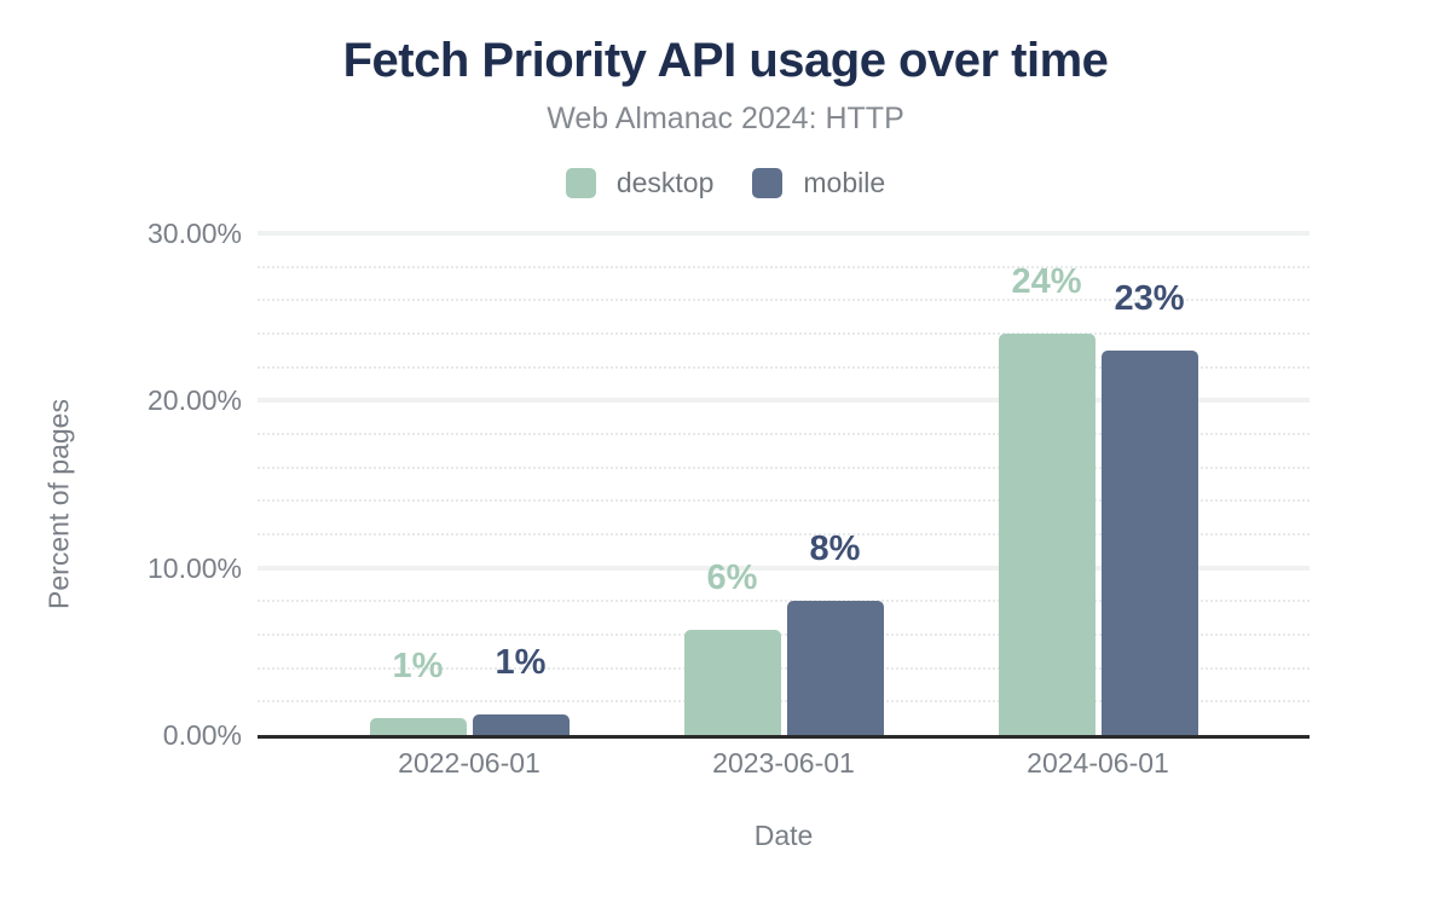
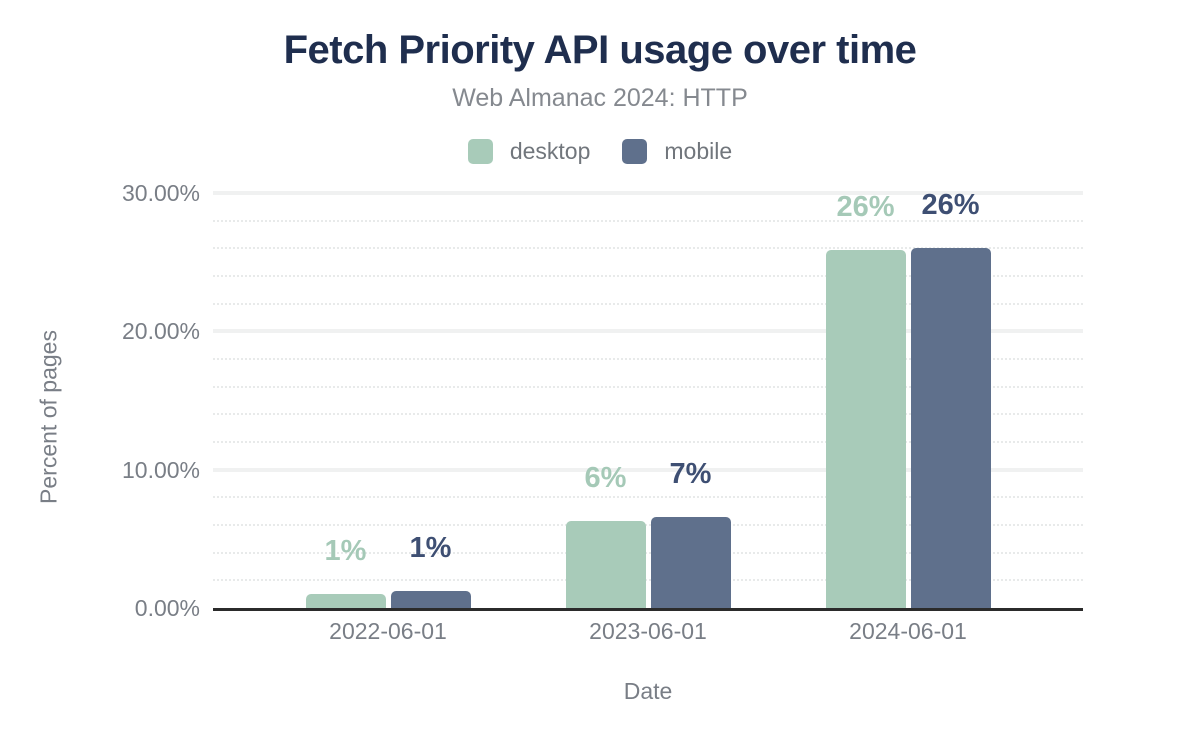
mobile/2023-06-01: 8% -> 7%
desktop/2024-06-01: 24% -> 26%
mobile/2024-06-01: 23% -> 26%
